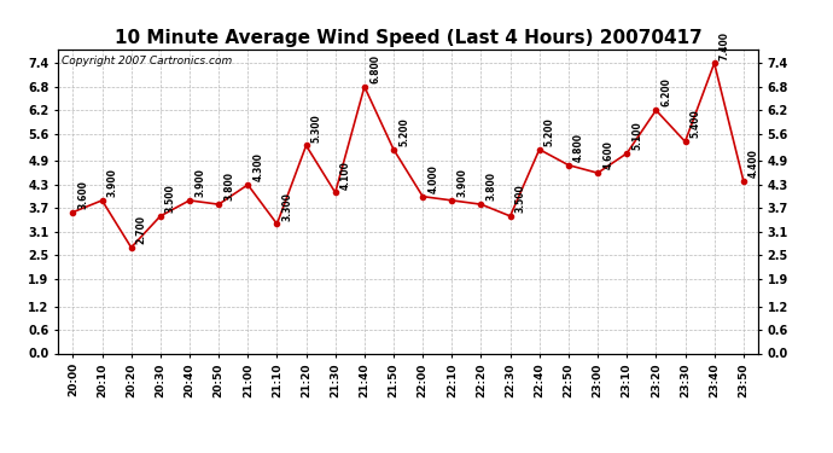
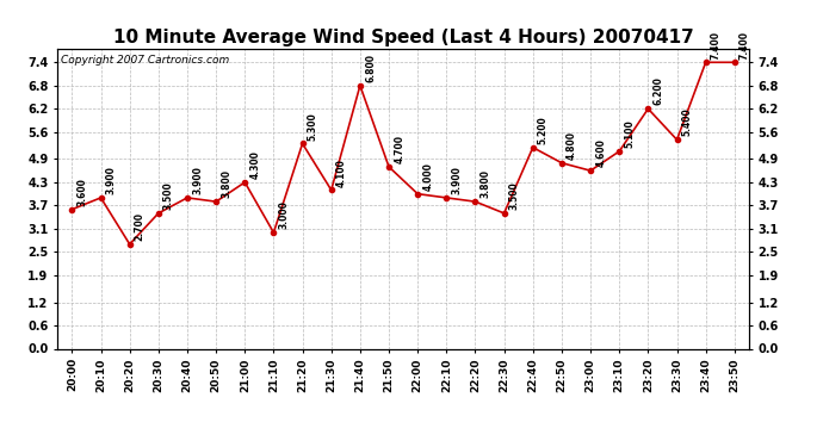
21:10: 3.300 -> 3.000
21:50: 5.200 -> 4.700
23:50: 4.400 -> 7.400
